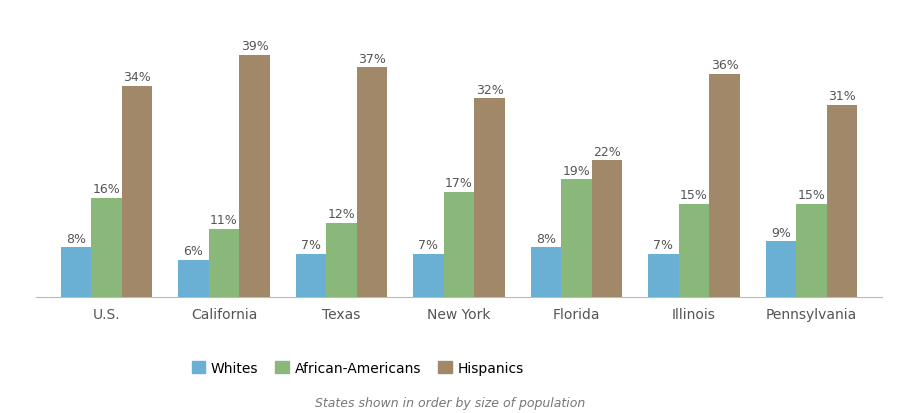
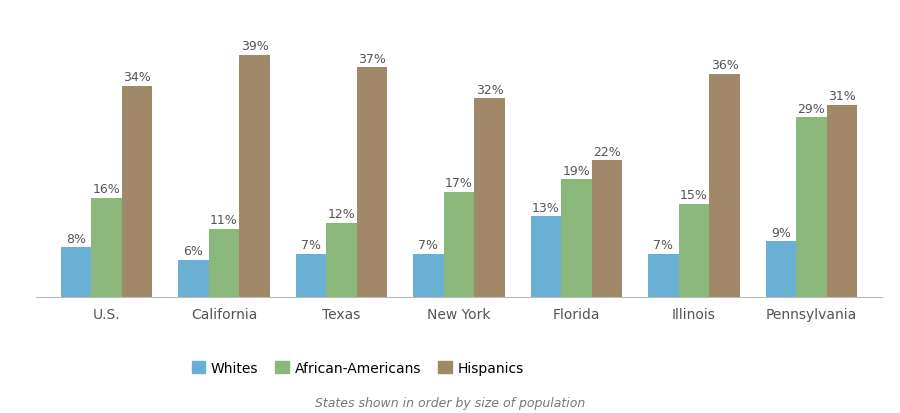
Whites/Florida: 8% -> 13%
African-Americans/Pennsylvania: 15% -> 29%
